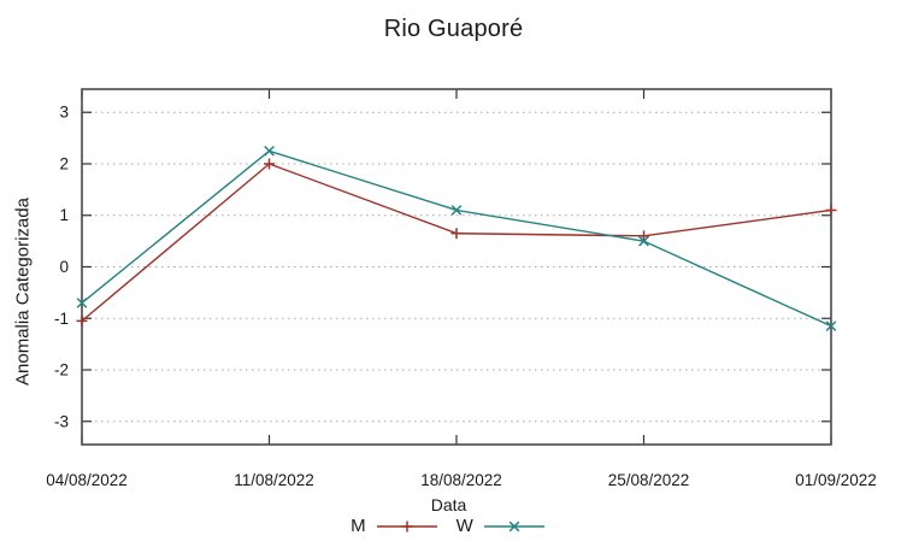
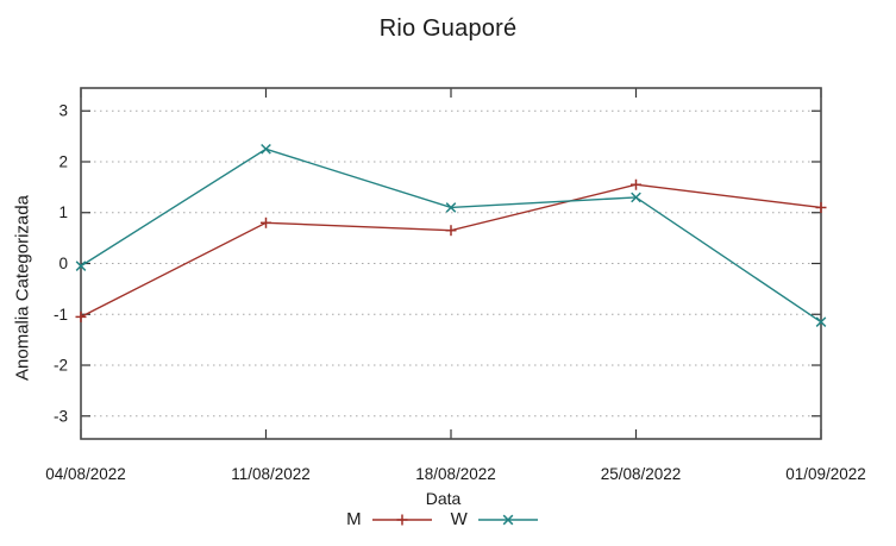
W/04/08/2022: -0.7 -> -0.1
M/11/08/2022: 2.0 -> 0.8
M/25/08/2022: 0.6 -> 1.6
W/25/08/2022: 0.5 -> 1.3
